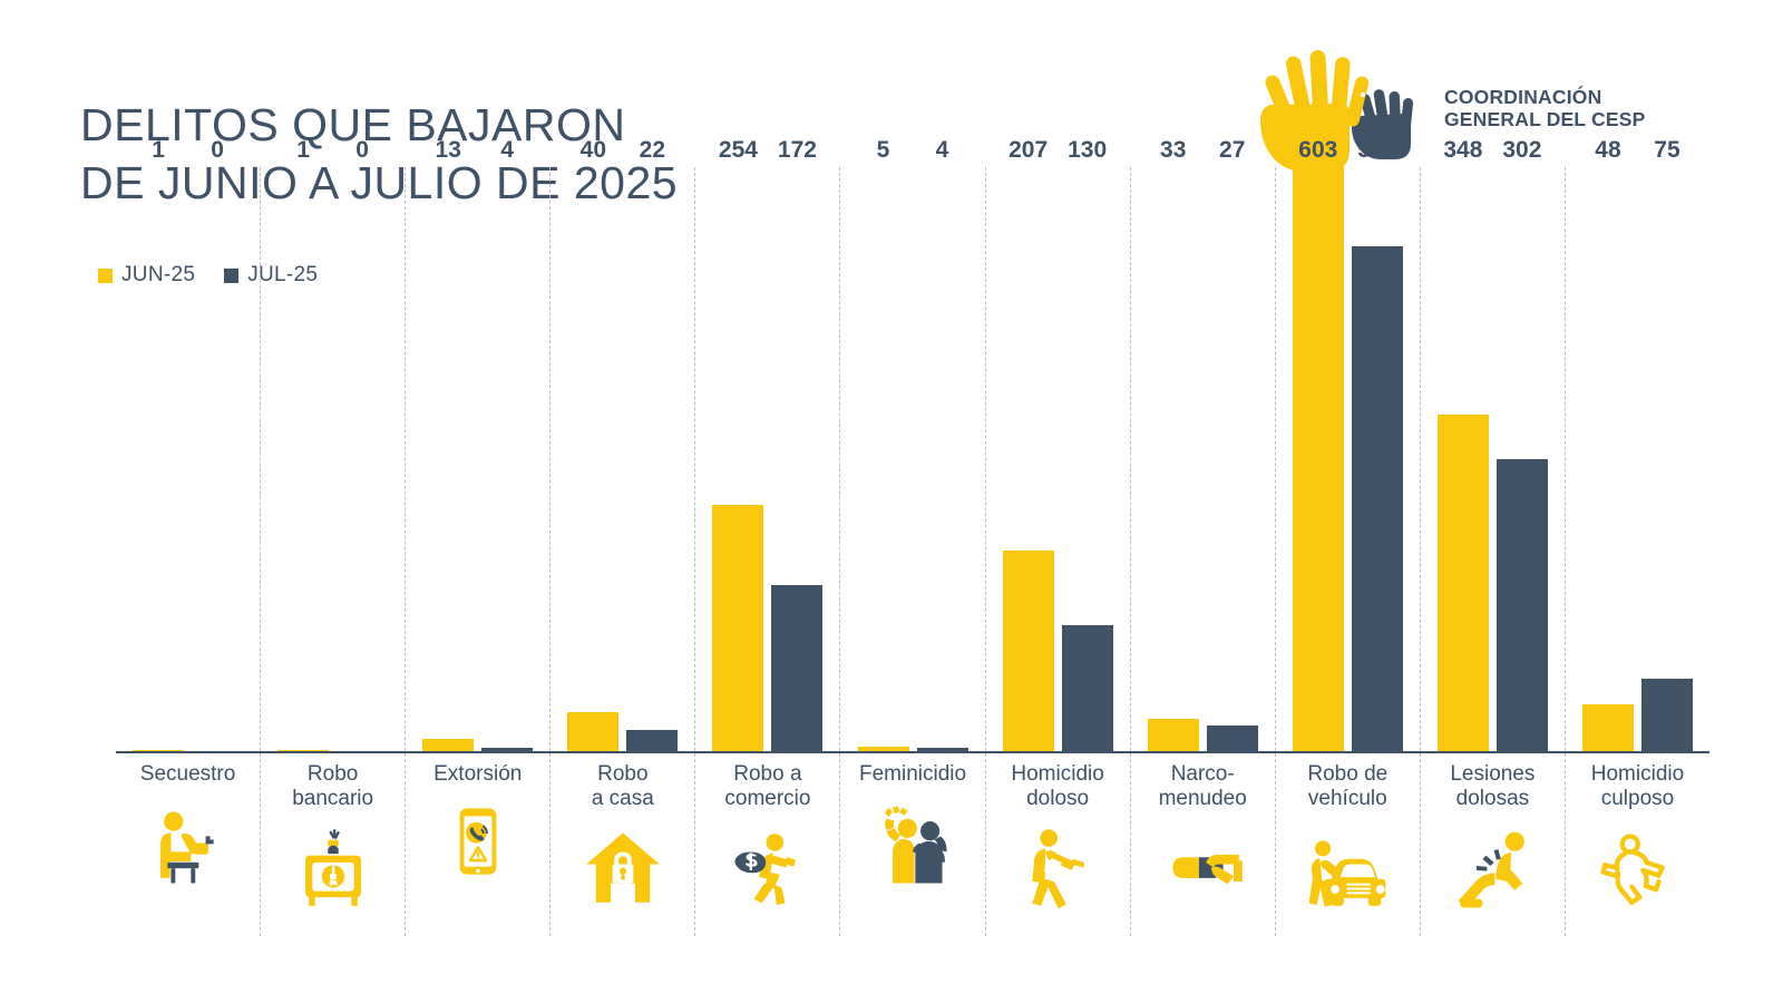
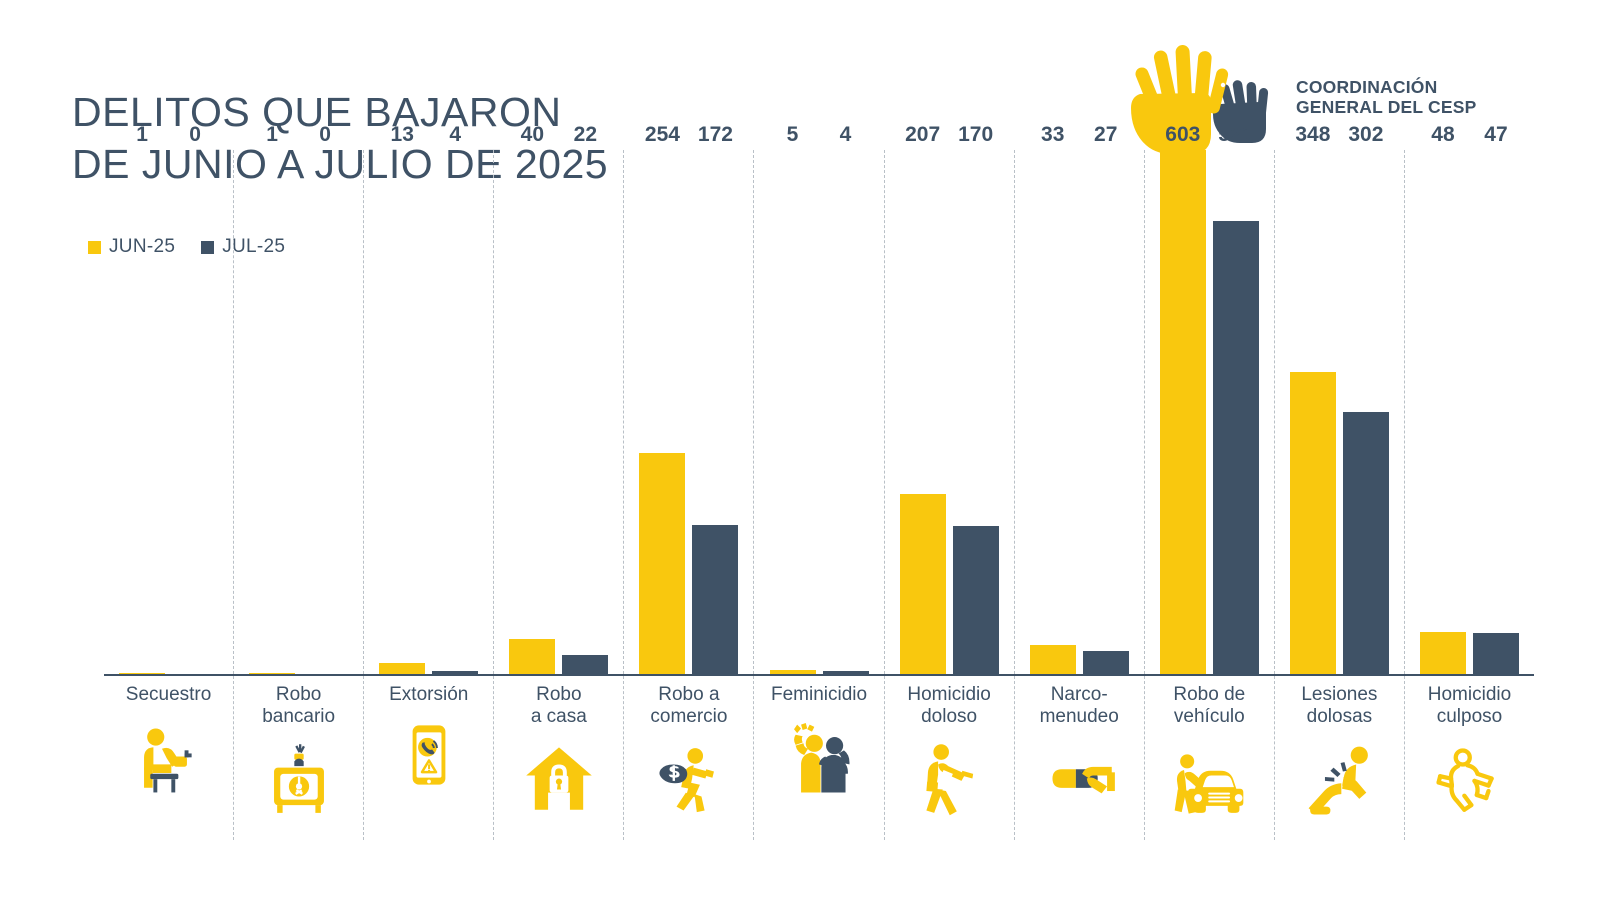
JUL-25/Homicidio doloso: 130 -> 170
JUL-25/Homicidio culposo: 75 -> 47
